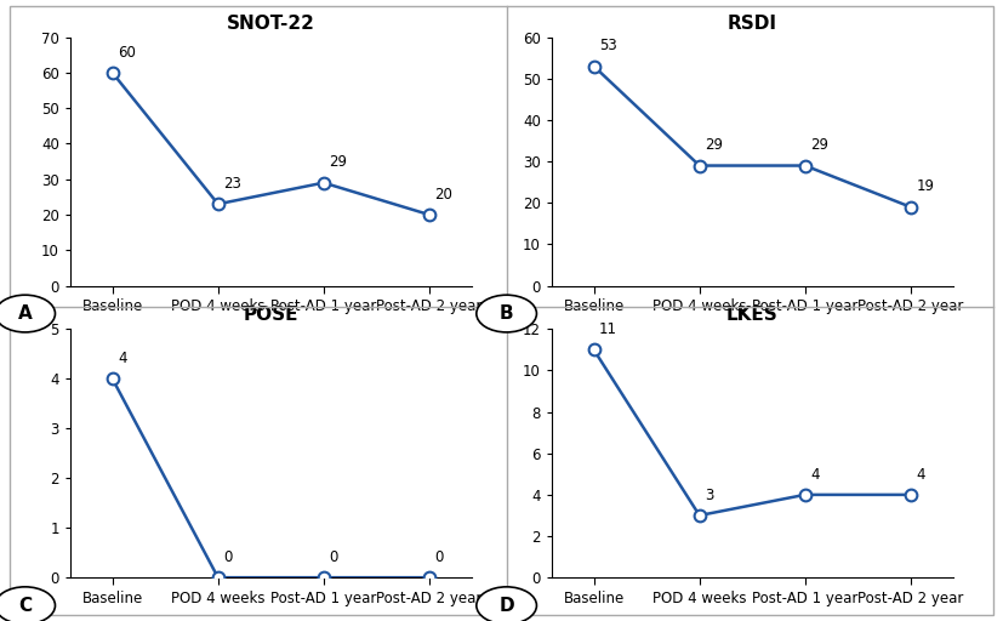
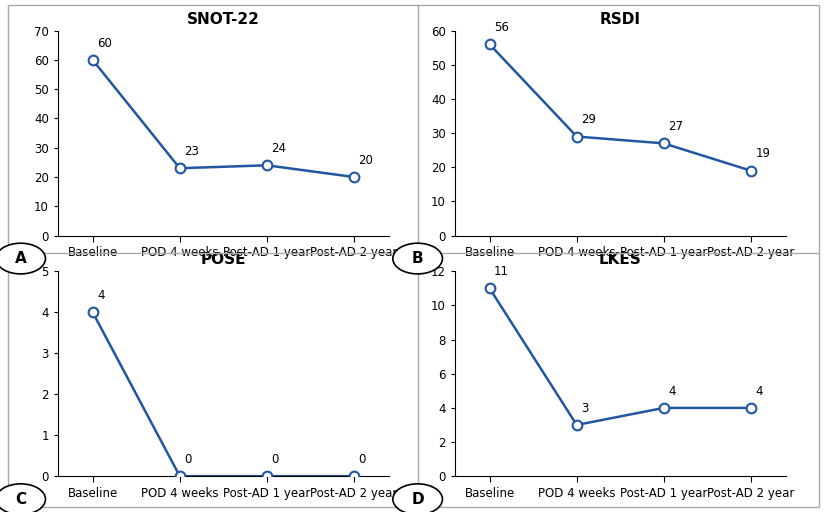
SNOT-22/Post-AD 1 year: 29 -> 24
RSDI/Baseline: 53 -> 56
RSDI/Post-AD 1 year: 29 -> 27
